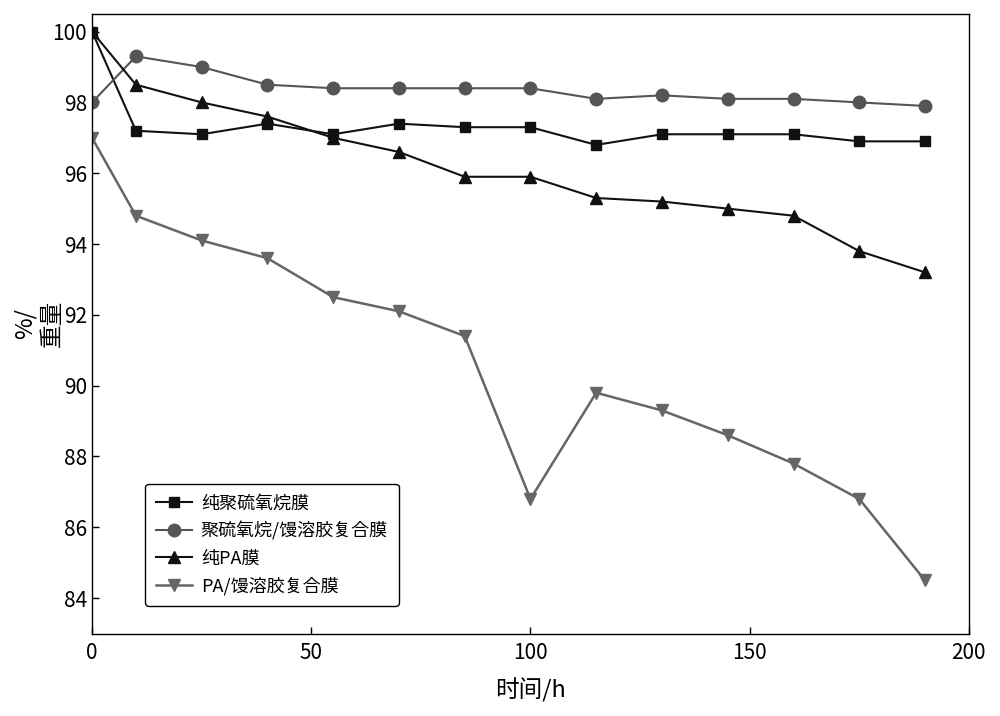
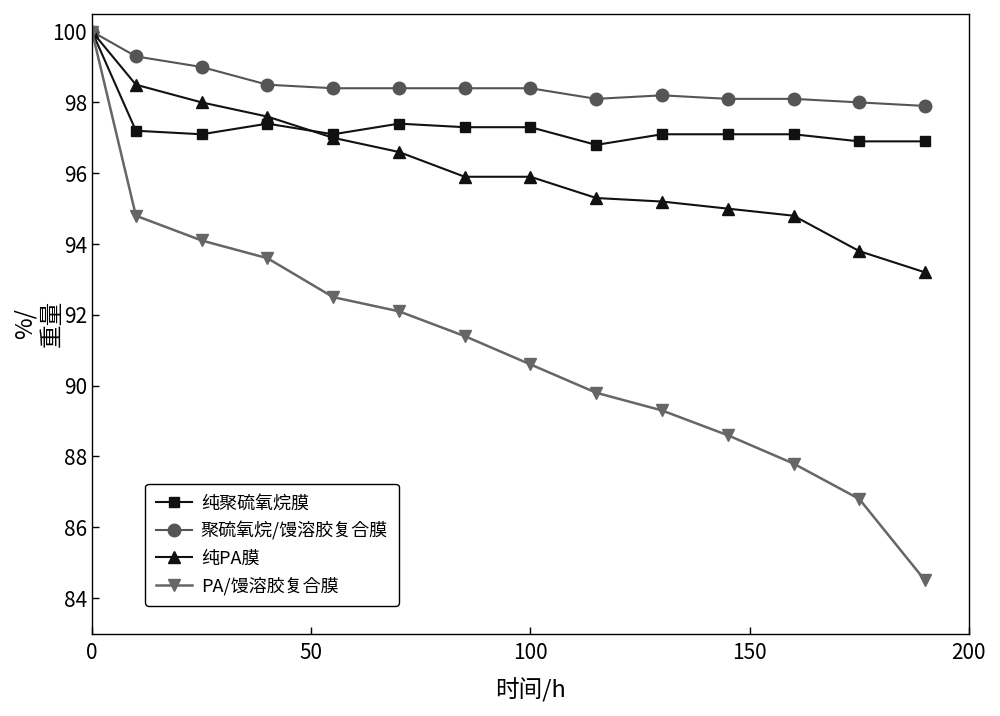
聚硫氧烷/馒溶胶复合膜/0: 98.0 -> 100.0
PA/馒溶胶复合膜/0: 97.0 -> 100.0
PA/馒溶胶复合膜/100: 86.8 -> 90.6
